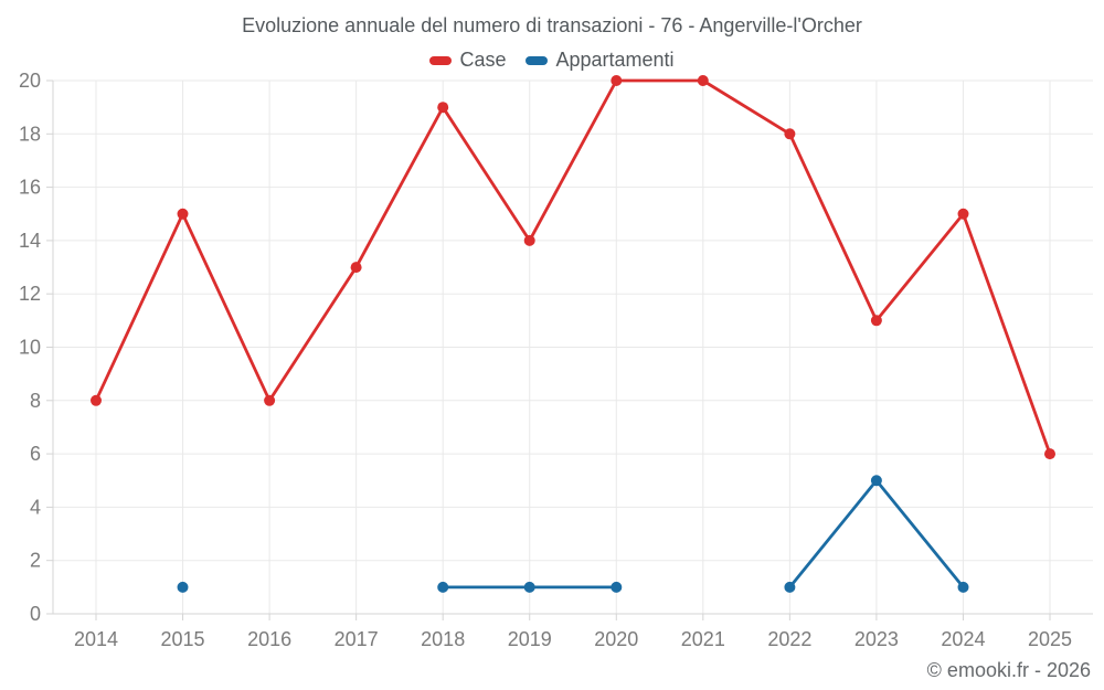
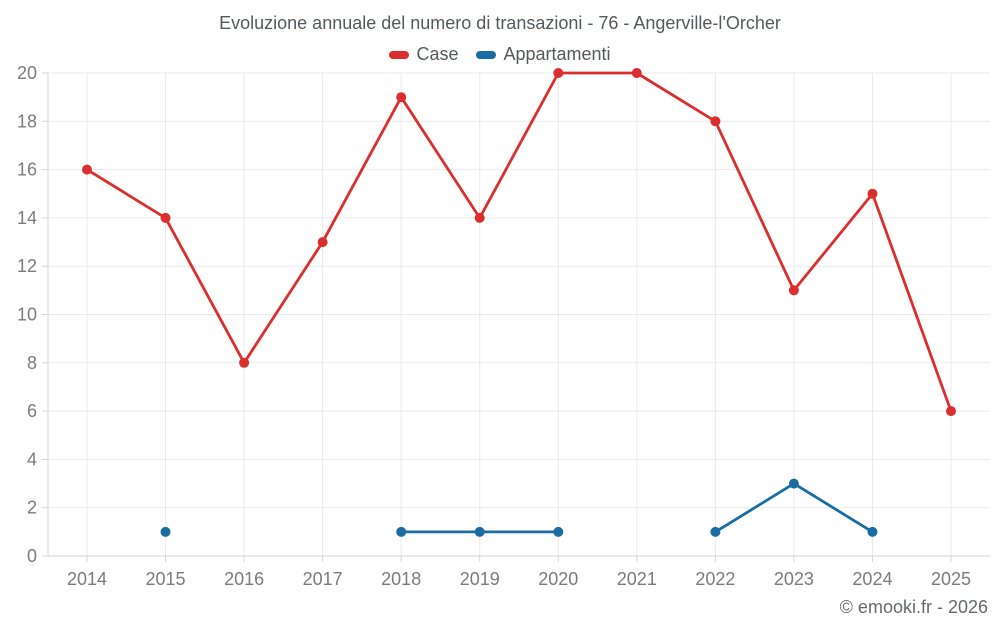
Case/2014: 8 -> 16
Case/2015: 15 -> 14
Appartamenti/2023: 5 -> 3
